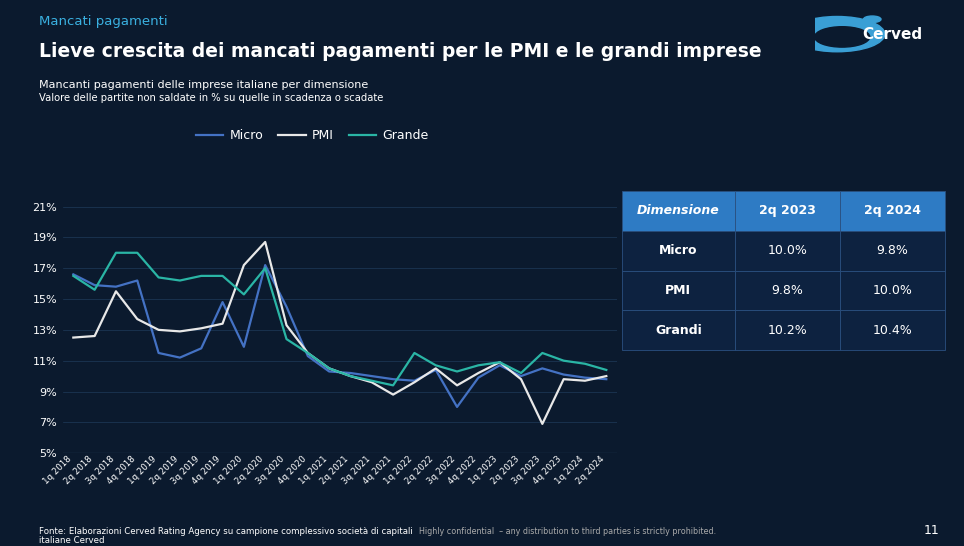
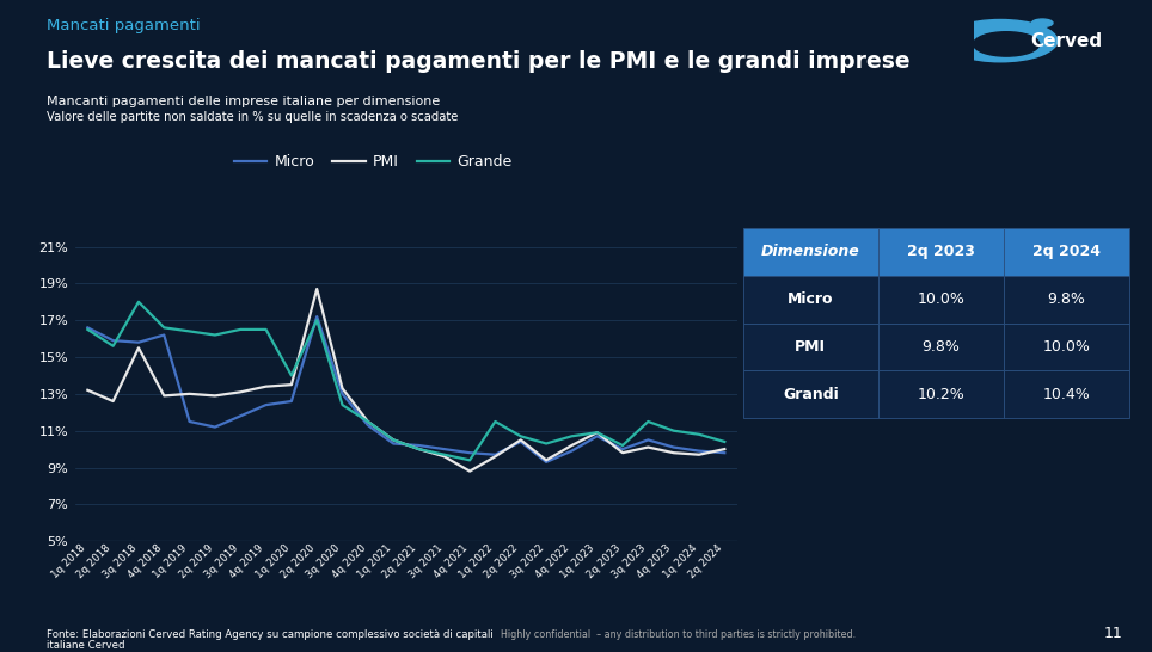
PMI/1q 2018: 12.5% -> 13.2%
PMI/4q 2018: 13.7% -> 12.9%
Grande/4q 2018: 18.0% -> 16.6%
Micro/4q 2019: 14.8% -> 12.4%
Micro/1q 2020: 11.9% -> 12.6%
PMI/1q 2020: 17.2% -> 13.5%
Grande/1q 2020: 15.3% -> 14.0%
Micro/3q 2020: 14.5% -> 13.0%
Micro/3q 2022: 8.0% -> 9.3%
PMI/3q 2023: 6.9% -> 10.1%
